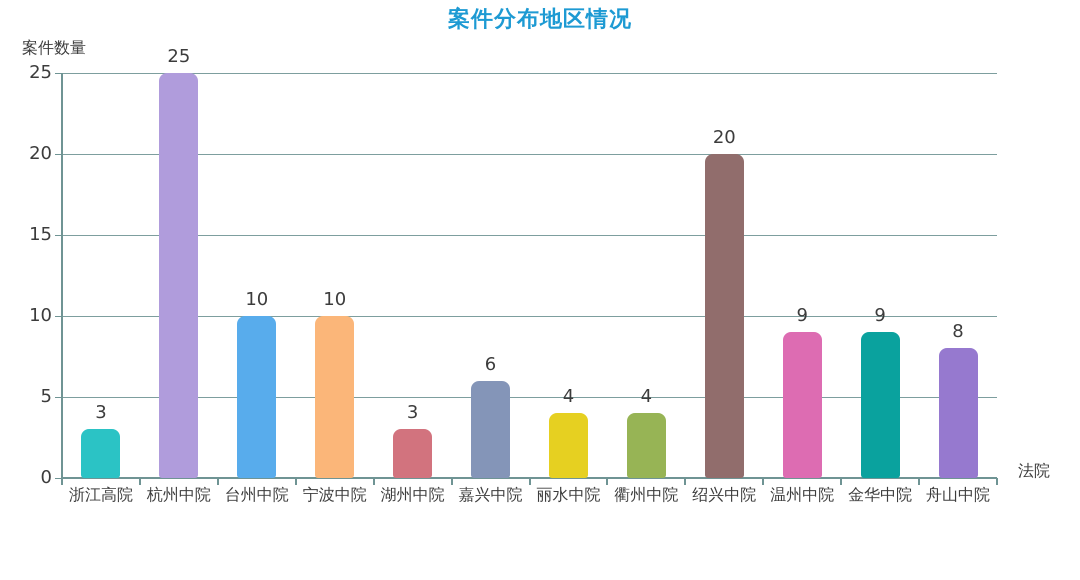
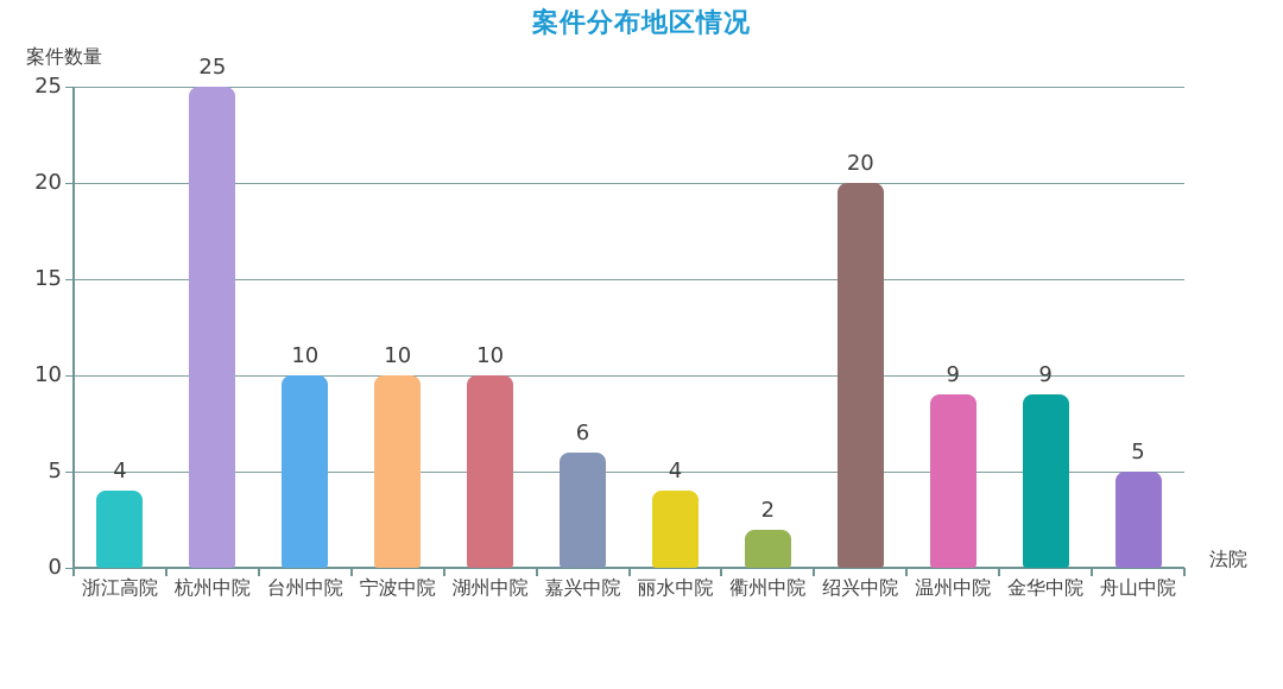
浙江高院: 3 -> 4
湖州中院: 3 -> 10
衢州中院: 4 -> 2
舟山中院: 8 -> 5
